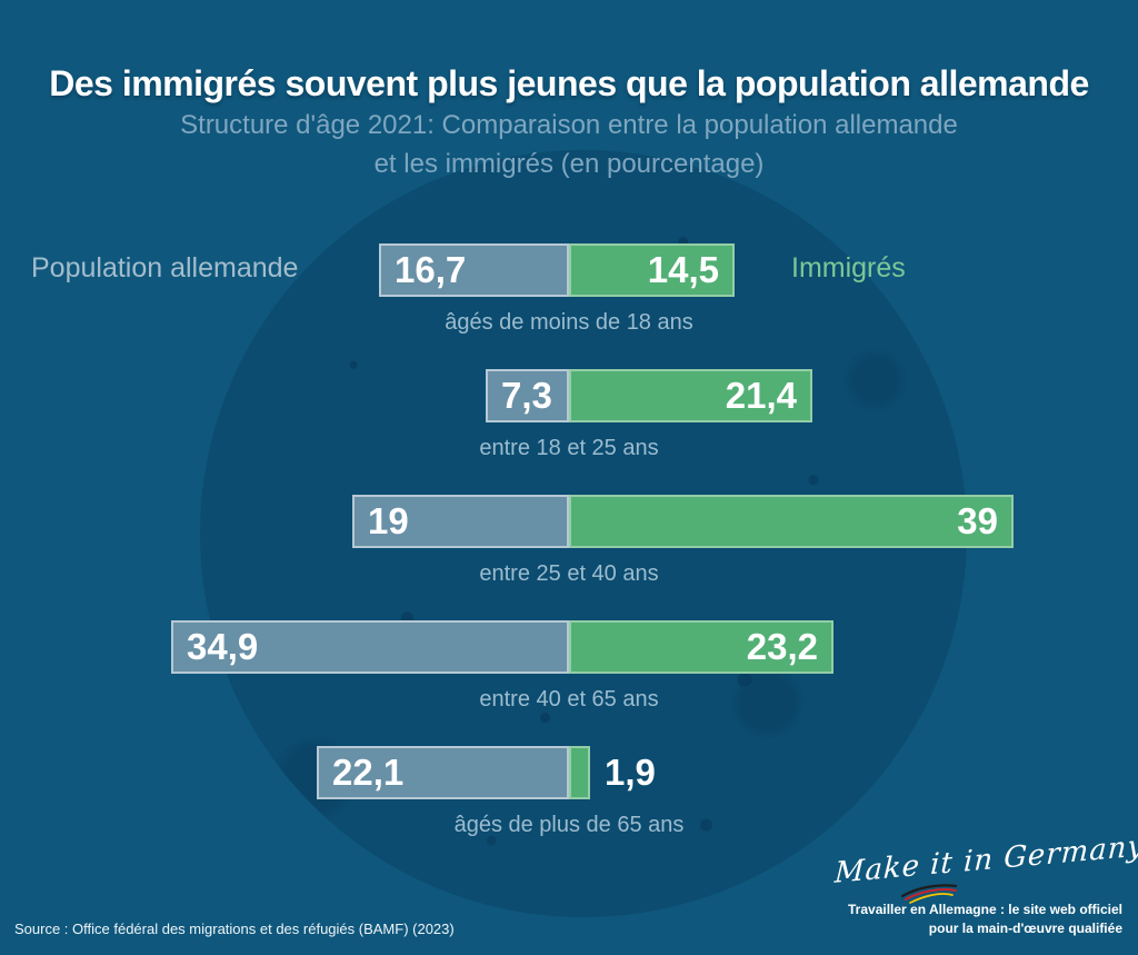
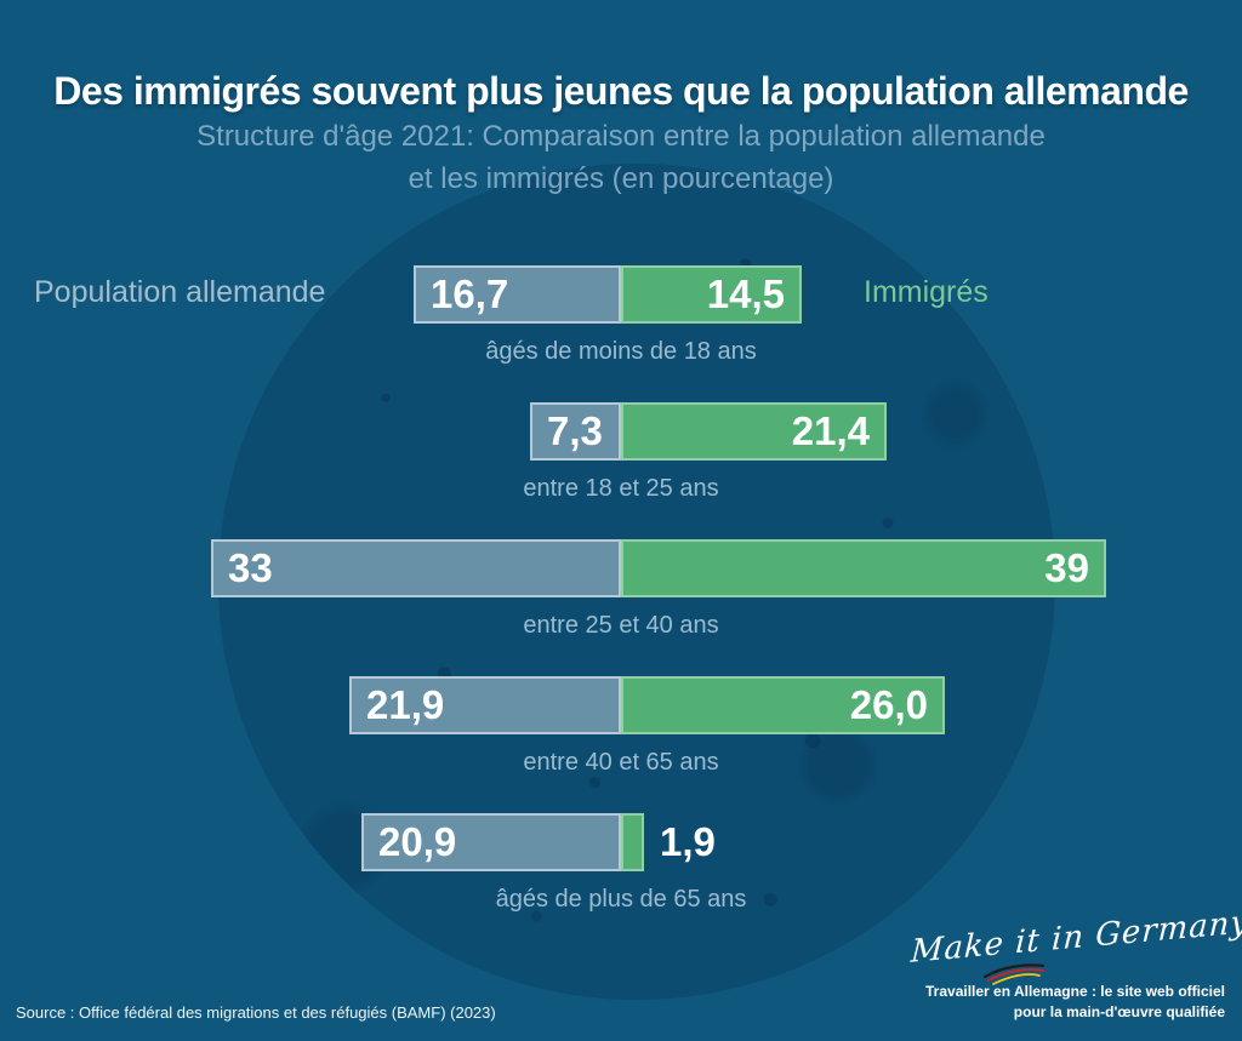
Population allemande/entre 25 et 40 ans: 19 -> 33
Population allemande/entre 40 et 65 ans: 34,9 -> 21,9
Immigrés/entre 40 et 65 ans: 23,2 -> 26,0
Population allemande/âgés de plus de 65 ans: 22,1 -> 20,9
